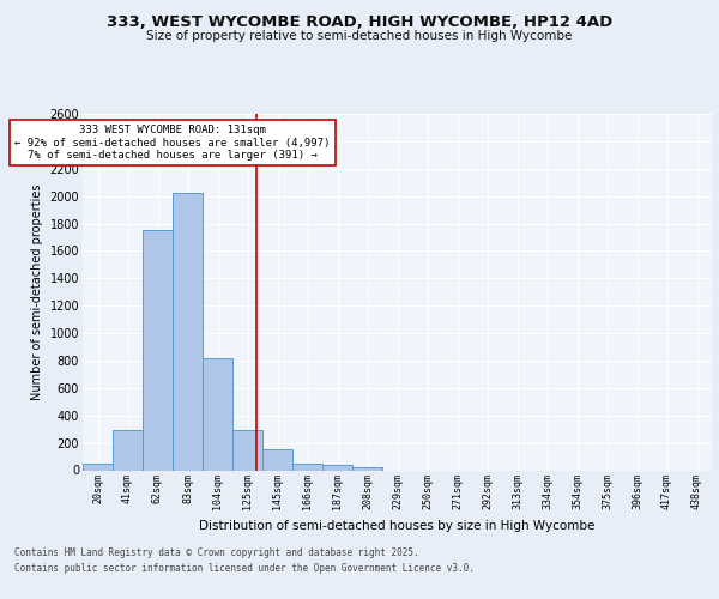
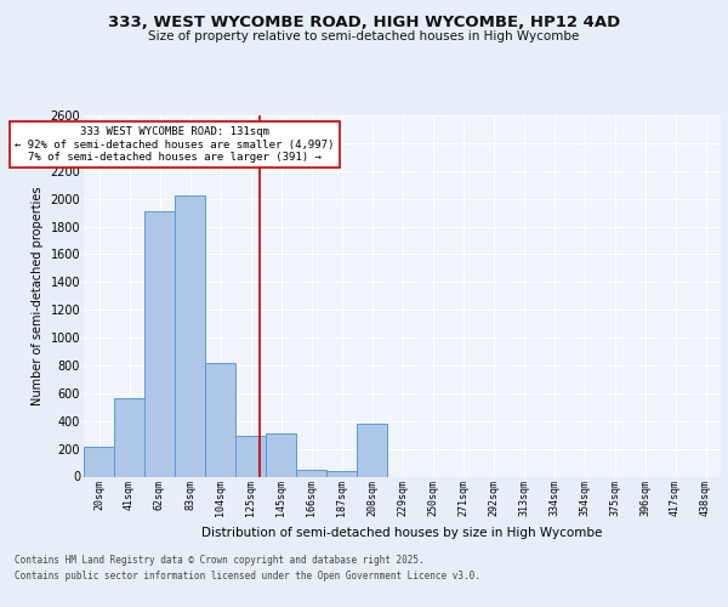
20sqm: 50 -> 210
41sqm: 290 -> 560
62sqm: 1750 -> 1910
145sqm: 160 -> 310
208sqm: 20 -> 380
